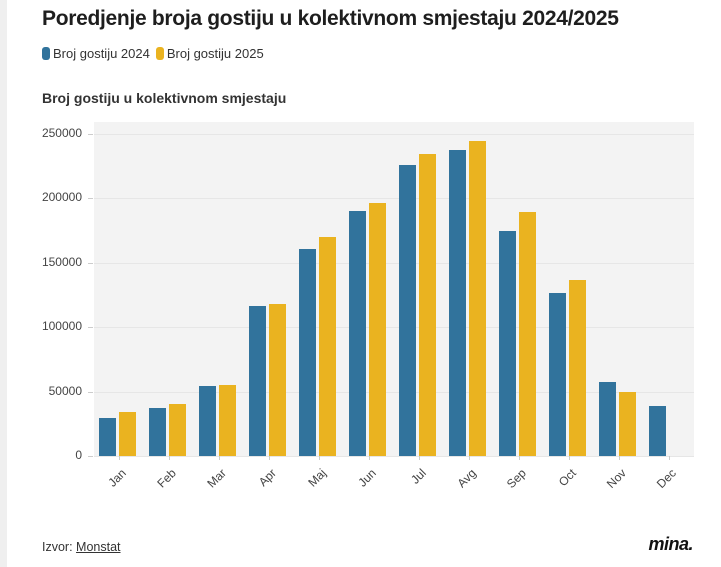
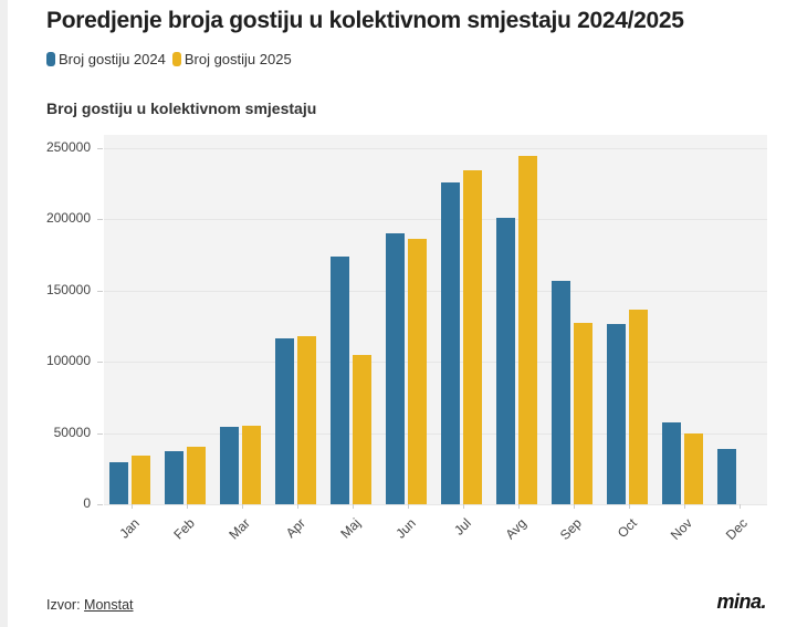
Broj gostiju 2024/Maj: 160000 -> 174000
Broj gostiju 2025/Maj: 170000 -> 105000
Broj gostiju 2025/Jun: 196000 -> 186000
Broj gostiju 2024/Avg: 238000 -> 201000
Broj gostiju 2024/Sep: 175000 -> 157000
Broj gostiju 2025/Sep: 189000 -> 127000
